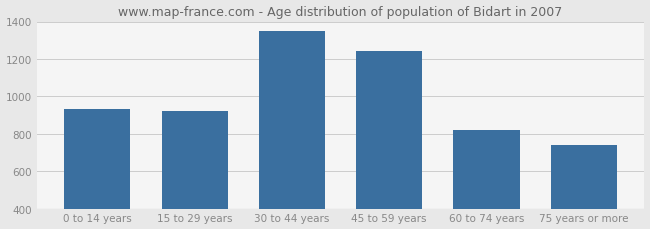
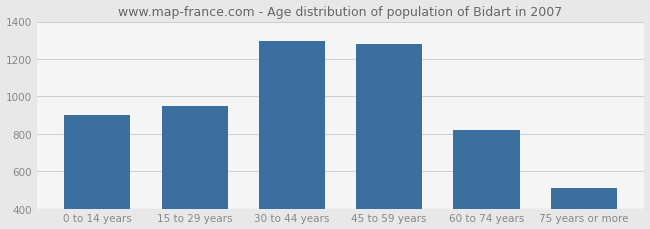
0 to 14 years: 930 -> 900
15 to 29 years: 920 -> 950
30 to 44 years: 1350 -> 1300
45 to 59 years: 1240 -> 1280
75 years or more: 740 -> 510
